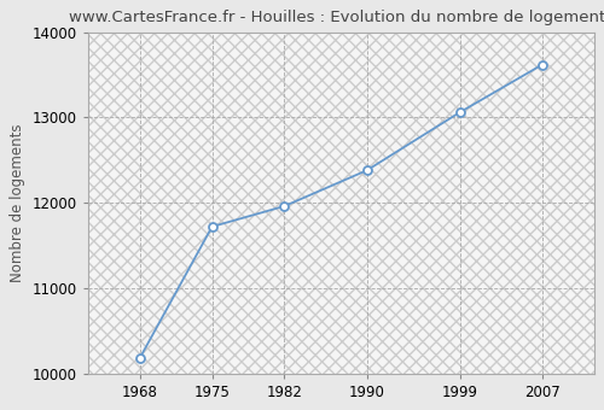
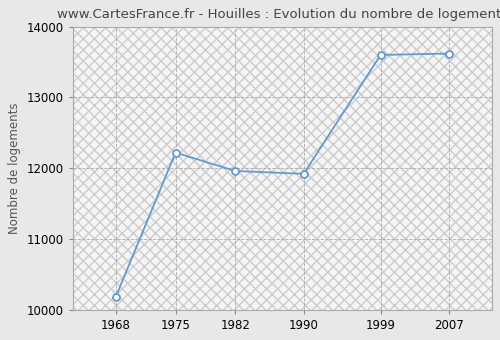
1975: 11720 -> 12220
1990: 12380 -> 11920
1999: 13060 -> 13600
